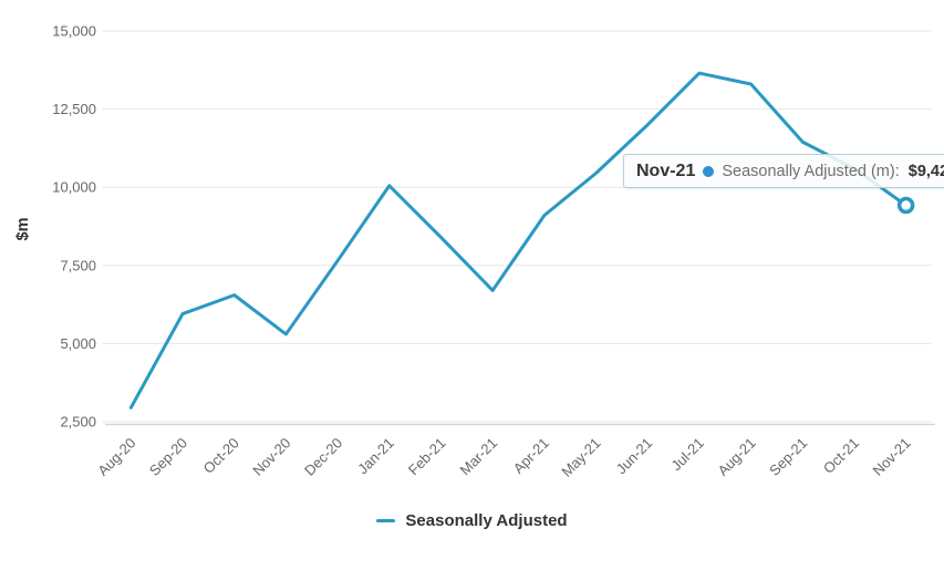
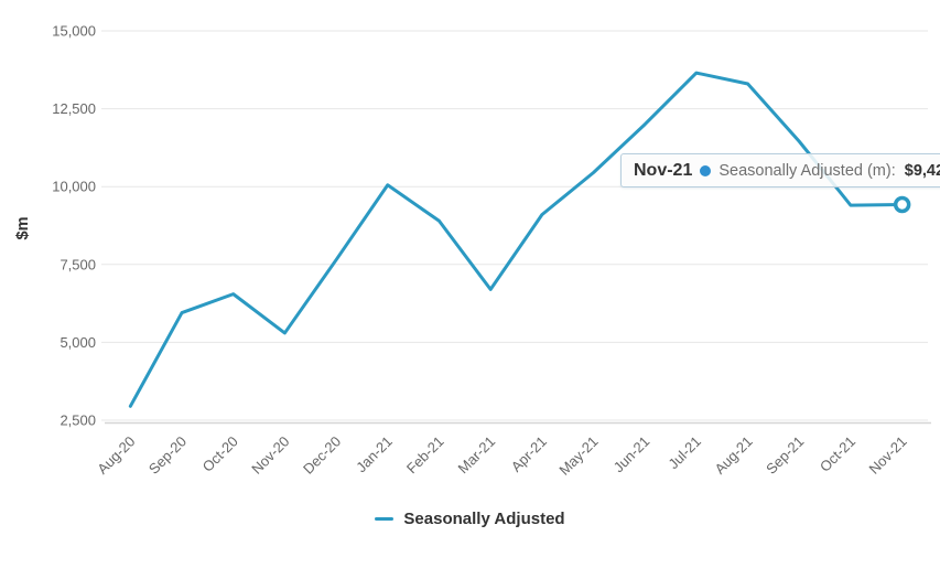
Feb-21: 8400 -> 8900
Oct-21: 10600 -> 9400
